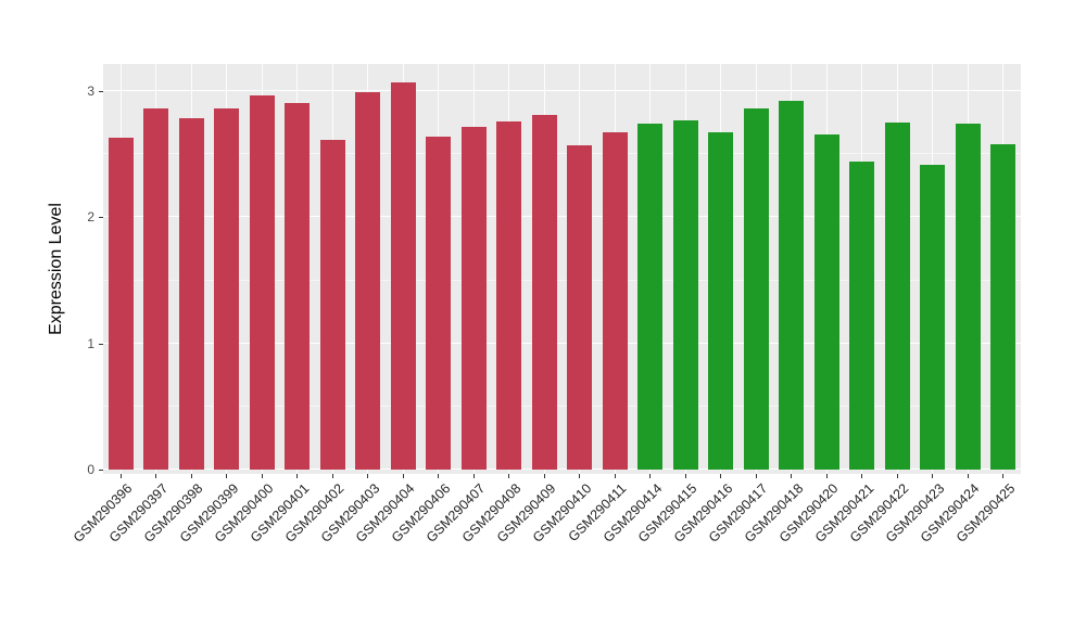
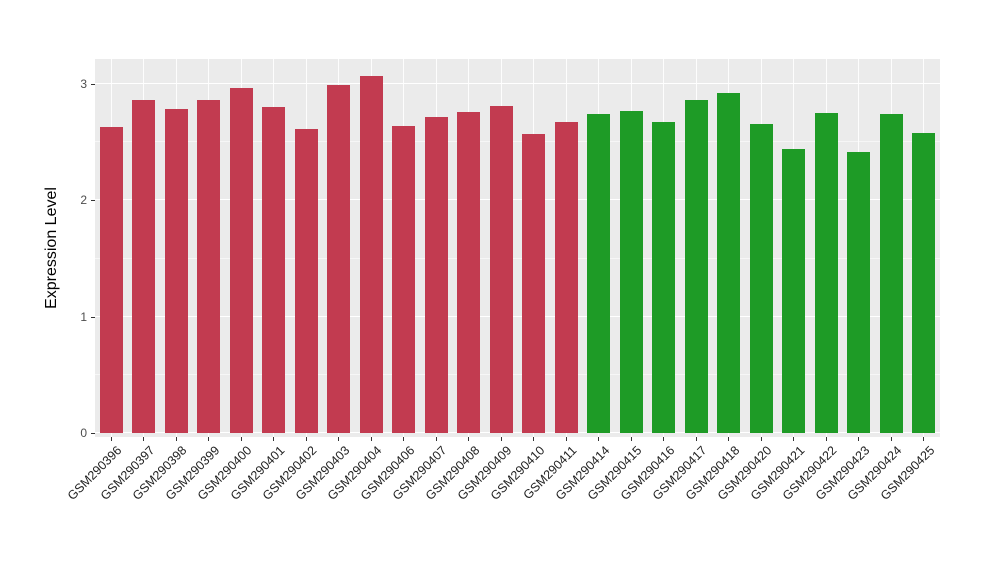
GSM290401: 2.91 -> 2.80
